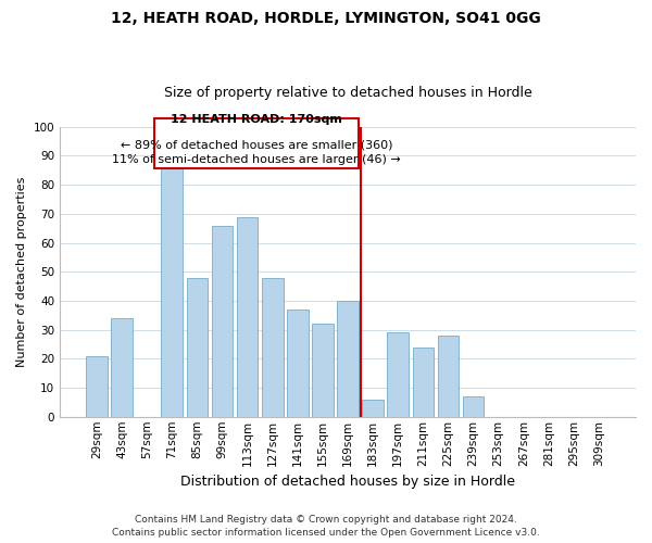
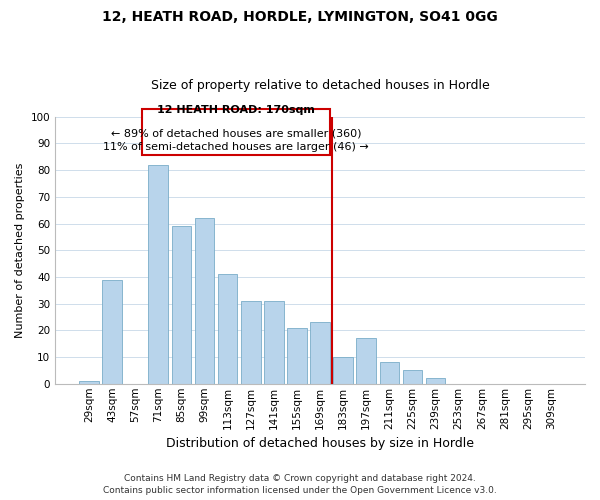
29sqm: 21 -> 1
43sqm: 34 -> 39
71sqm: 86 -> 82
85sqm: 48 -> 59
99sqm: 66 -> 62
113sqm: 69 -> 41
127sqm: 48 -> 31
141sqm: 37 -> 31
155sqm: 32 -> 21
169sqm: 40 -> 23
183sqm: 6 -> 10
197sqm: 29 -> 17
211sqm: 24 -> 8
225sqm: 28 -> 5
239sqm: 7 -> 2
